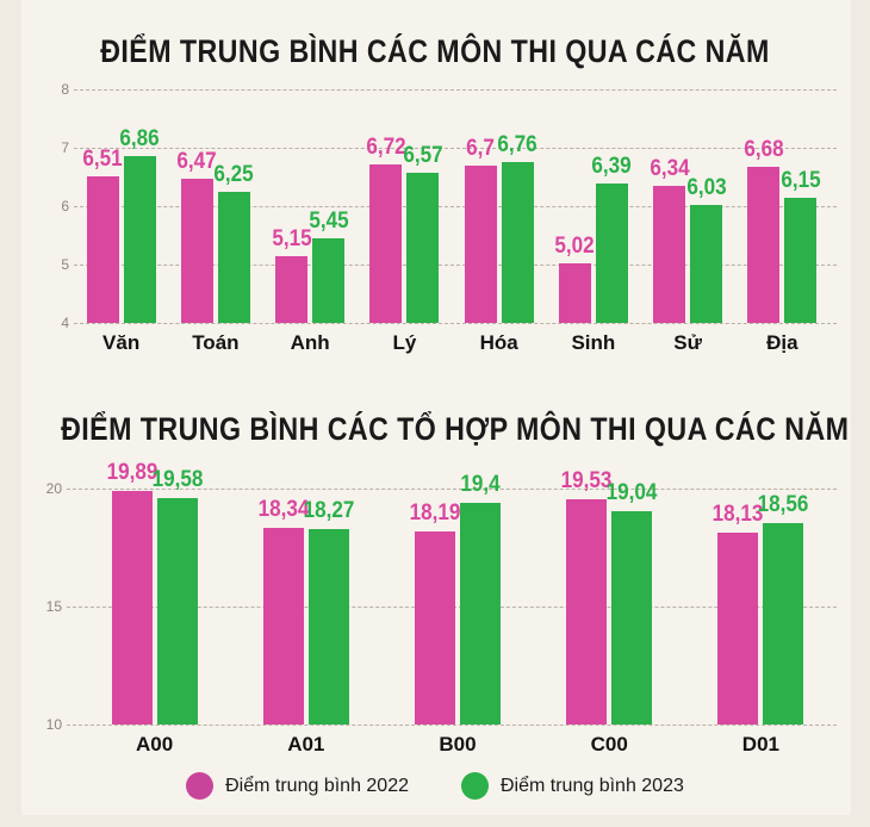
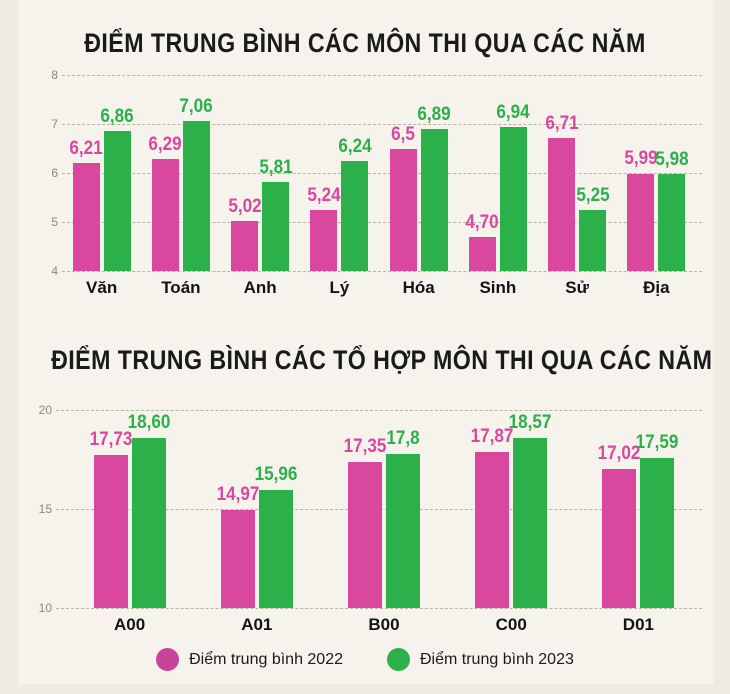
ĐIỂM TRUNG BÌNH CÁC MÔN THI QUA CÁC NĂM/Điểm trung bình 2022/Văn: 6,51 -> 6,21
ĐIỂM TRUNG BÌNH CÁC MÔN THI QUA CÁC NĂM/Điểm trung bình 2022/Toán: 6,47 -> 6,29
ĐIỂM TRUNG BÌNH CÁC MÔN THI QUA CÁC NĂM/Điểm trung bình 2023/Toán: 6,25 -> 7,06
ĐIỂM TRUNG BÌNH CÁC MÔN THI QUA CÁC NĂM/Điểm trung bình 2022/Anh: 5,15 -> 5,02
ĐIỂM TRUNG BÌNH CÁC MÔN THI QUA CÁC NĂM/Điểm trung bình 2023/Anh: 5,45 -> 5,81
ĐIỂM TRUNG BÌNH CÁC MÔN THI QUA CÁC NĂM/Điểm trung bình 2022/Lý: 6,72 -> 5,24
ĐIỂM TRUNG BÌNH CÁC MÔN THI QUA CÁC NĂM/Điểm trung bình 2023/Lý: 6,57 -> 6,24
ĐIỂM TRUNG BÌNH CÁC MÔN THI QUA CÁC NĂM/Điểm trung bình 2022/Hóa: 6,7 -> 6,5
ĐIỂM TRUNG BÌNH CÁC MÔN THI QUA CÁC NĂM/Điểm trung bình 2023/Hóa: 6,76 -> 6,89
ĐIỂM TRUNG BÌNH CÁC MÔN THI QUA CÁC NĂM/Điểm trung bình 2022/Sinh: 5,02 -> 4,70
ĐIỂM TRUNG BÌNH CÁC MÔN THI QUA CÁC NĂM/Điểm trung bình 2023/Sinh: 6,39 -> 6,94
ĐIỂM TRUNG BÌNH CÁC MÔN THI QUA CÁC NĂM/Điểm trung bình 2022/Sử: 6,34 -> 6,71
ĐIỂM TRUNG BÌNH CÁC MÔN THI QUA CÁC NĂM/Điểm trung bình 2023/Sử: 6,03 -> 5,25
ĐIỂM TRUNG BÌNH CÁC MÔN THI QUA CÁC NĂM/Điểm trung bình 2022/Địa: 6,68 -> 5,99
ĐIỂM TRUNG BÌNH CÁC MÔN THI QUA CÁC NĂM/Điểm trung bình 2023/Địa: 6,15 -> 5,98
ĐIỂM TRUNG BÌNH CÁC TỔ HỢP MÔN THI QUA CÁC NĂM/Điểm trung bình 2022/A00: 19,89 -> 17,73
ĐIỂM TRUNG BÌNH CÁC TỔ HỢP MÔN THI QUA CÁC NĂM/Điểm trung bình 2023/A00: 19,58 -> 18,60
ĐIỂM TRUNG BÌNH CÁC TỔ HỢP MÔN THI QUA CÁC NĂM/Điểm trung bình 2022/A01: 18,34 -> 14,97
ĐIỂM TRUNG BÌNH CÁC TỔ HỢP MÔN THI QUA CÁC NĂM/Điểm trung bình 2023/A01: 18,27 -> 15,96
ĐIỂM TRUNG BÌNH CÁC TỔ HỢP MÔN THI QUA CÁC NĂM/Điểm trung bình 2022/B00: 18,19 -> 17,35
ĐIỂM TRUNG BÌNH CÁC TỔ HỢP MÔN THI QUA CÁC NĂM/Điểm trung bình 2023/B00: 19,4 -> 17,8
ĐIỂM TRUNG BÌNH CÁC TỔ HỢP MÔN THI QUA CÁC NĂM/Điểm trung bình 2022/C00: 19,53 -> 17,87
ĐIỂM TRUNG BÌNH CÁC TỔ HỢP MÔN THI QUA CÁC NĂM/Điểm trung bình 2023/C00: 19,04 -> 18,57
ĐIỂM TRUNG BÌNH CÁC TỔ HỢP MÔN THI QUA CÁC NĂM/Điểm trung bình 2022/D01: 18,13 -> 17,02
ĐIỂM TRUNG BÌNH CÁC TỔ HỢP MÔN THI QUA CÁC NĂM/Điểm trung bình 2023/D01: 18,56 -> 17,59
